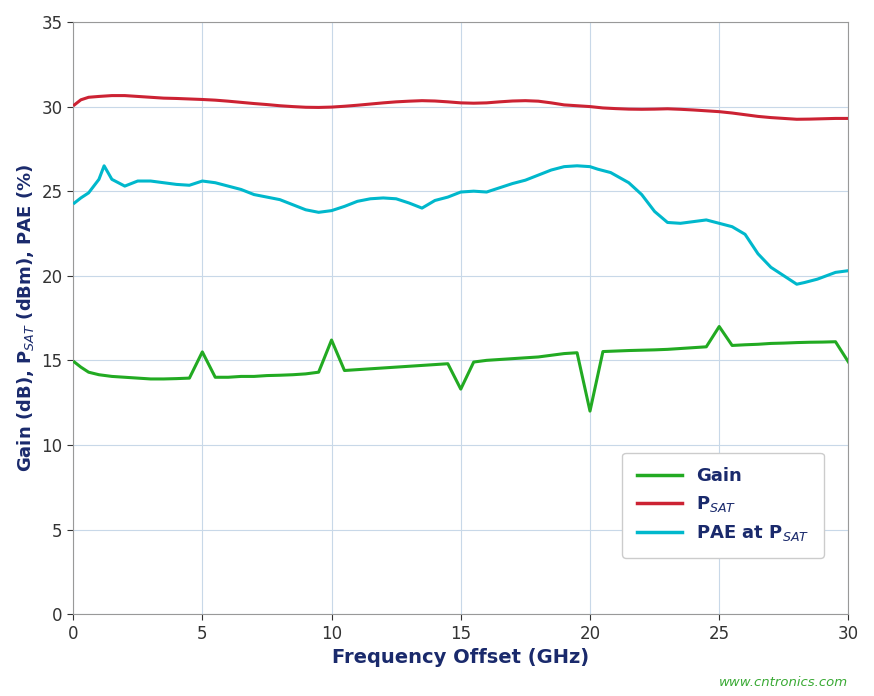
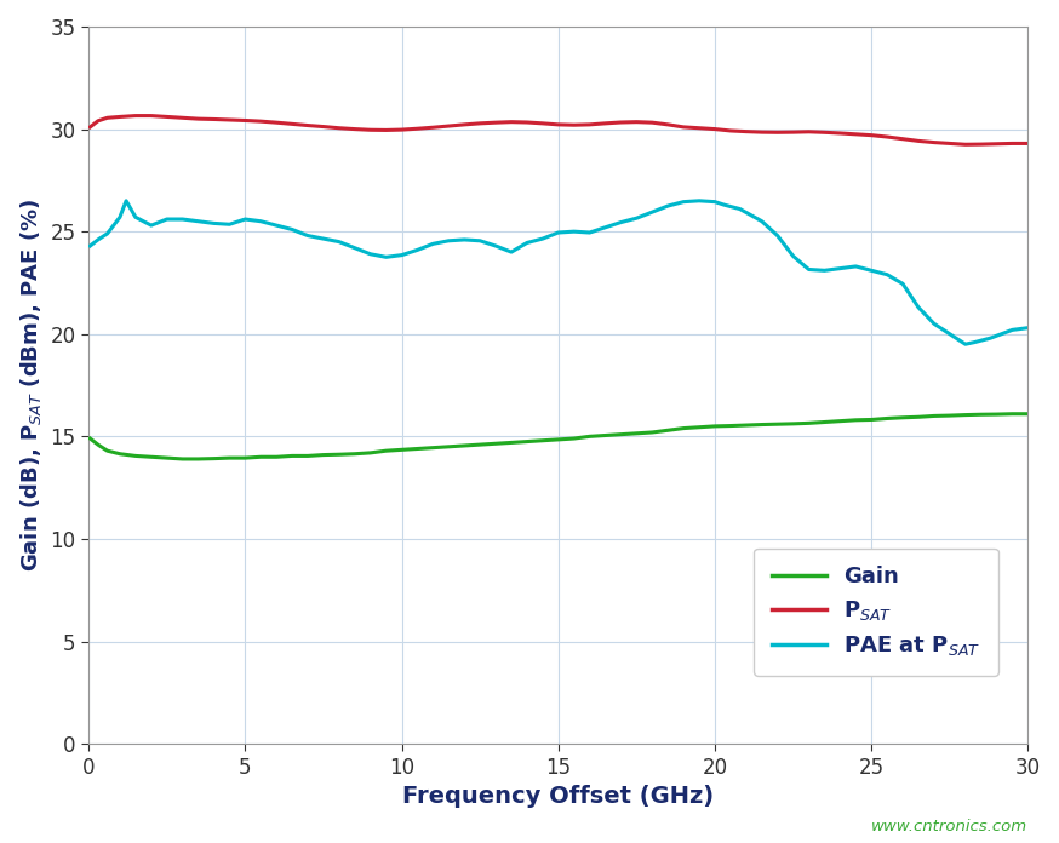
Gain/5: 15.5 -> 13.9
Gain/10: 16.2 -> 14.3
Gain/15: 13.3 -> 14.8
Gain/20: 12.0 -> 15.5
Gain/25: 17.0 -> 15.8
Gain/30: 14.9 -> 16.1
